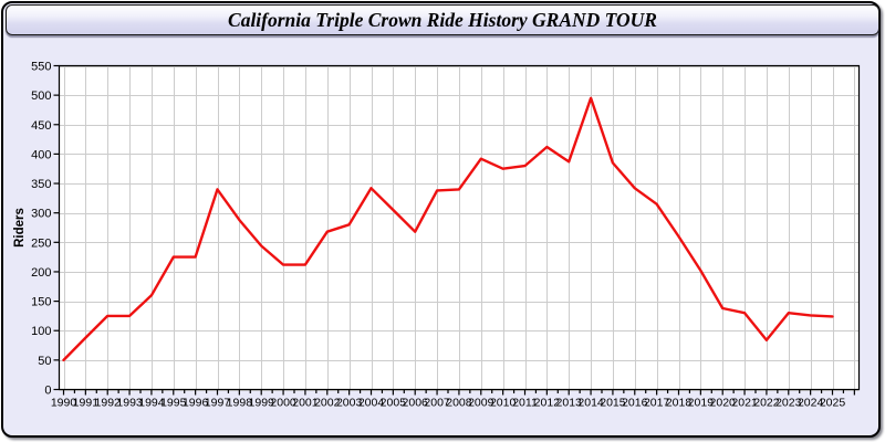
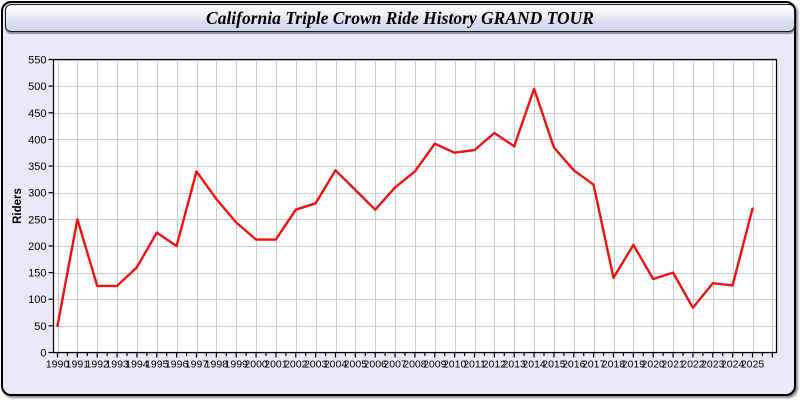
1991: 90 -> 250
1996: 220 -> 200
2007: 340 -> 310
2018: 260 -> 140
2021: 130 -> 150
2025: 120 -> 270
